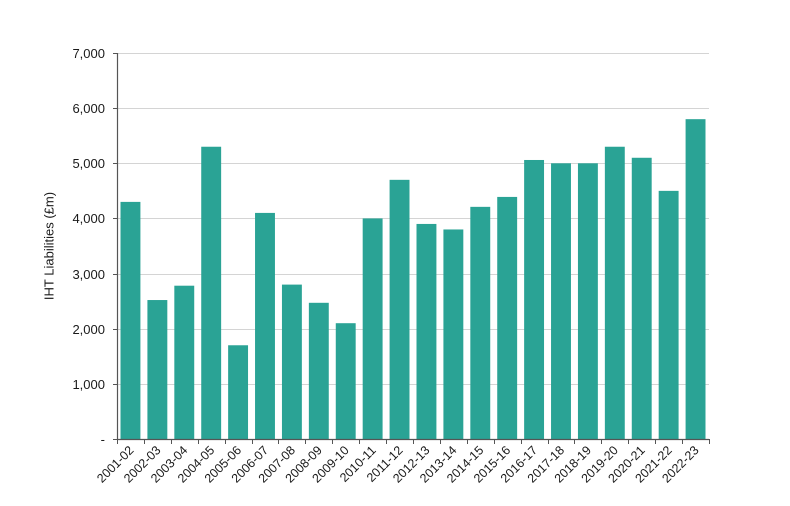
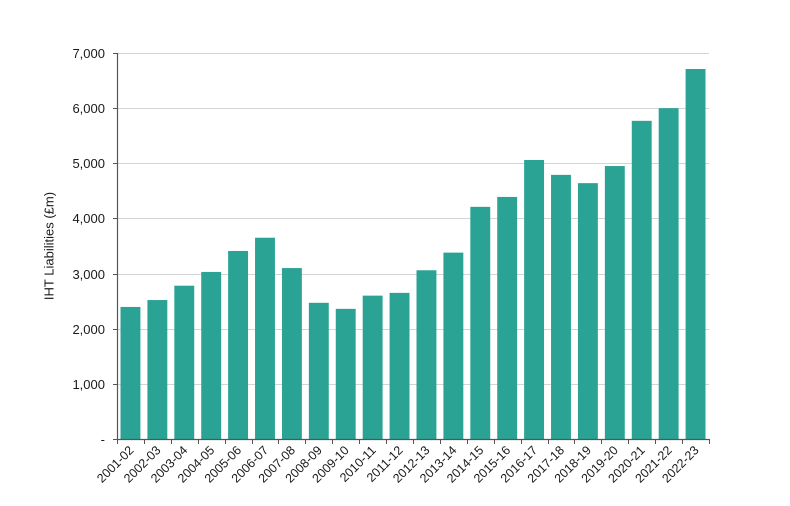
2001-02: 4300 -> 2400
2004-05: 5300 -> 3000
2005-06: 1700 -> 3400
2006-07: 4100 -> 3600
2007-08: 2800 -> 3100
2009-10: 2100 -> 2400
2010-11: 4000 -> 2600
2011-12: 4700 -> 2600
2012-13: 3900 -> 3100
2013-14: 3800 -> 3400
2017-18: 5000 -> 4800
2018-19: 5000 -> 4600
2019-20: 5300 -> 5000
2020-21: 5100 -> 5800
2021-22: 4500 -> 6000
2022-23: 5800 -> 6700
